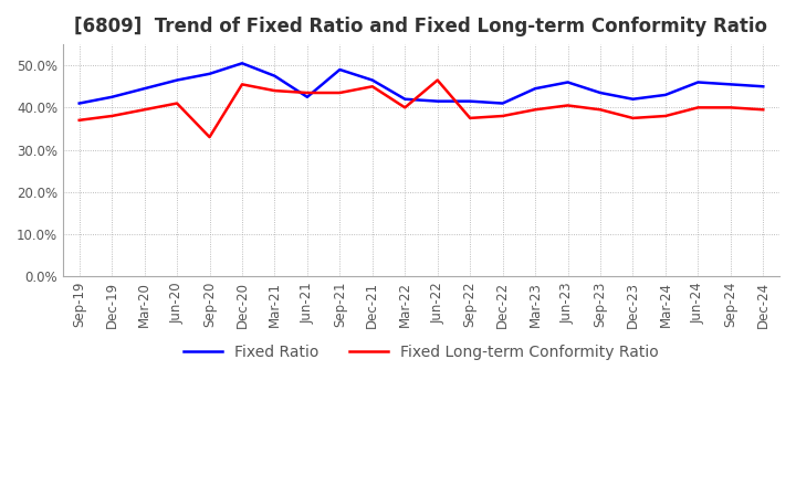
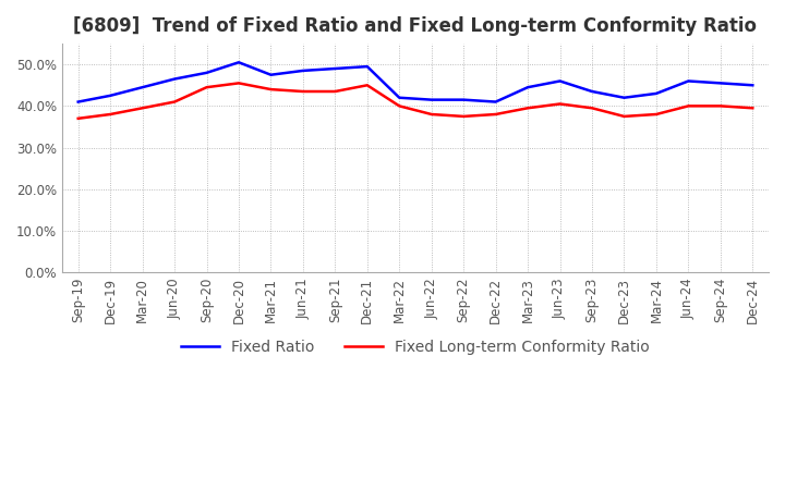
Fixed Long-term Conformity Ratio/Sep-20: 33.0% -> 44.5%
Fixed Ratio/Jun-21: 42.5% -> 48.5%
Fixed Ratio/Dec-21: 46.5% -> 49.5%
Fixed Long-term Conformity Ratio/Jun-22: 46.5% -> 38.0%
